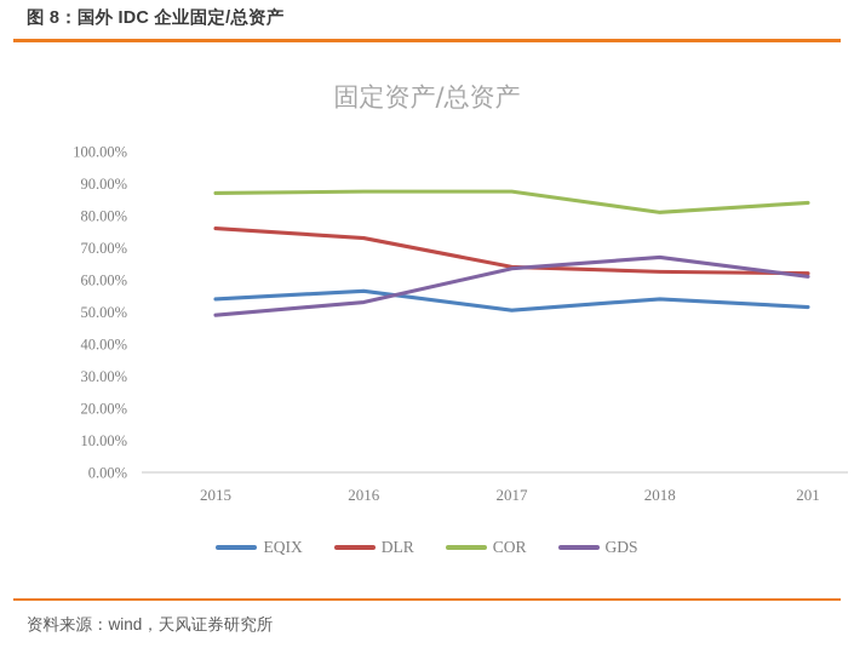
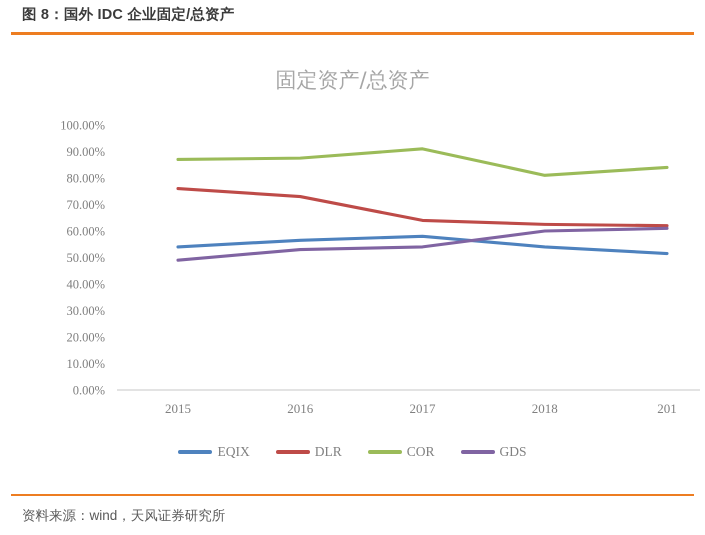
EQIX/2017: 50% -> 58%
COR/2017: 88% -> 91%
GDS/2017: 64% -> 54%
GDS/2018: 67% -> 60%
